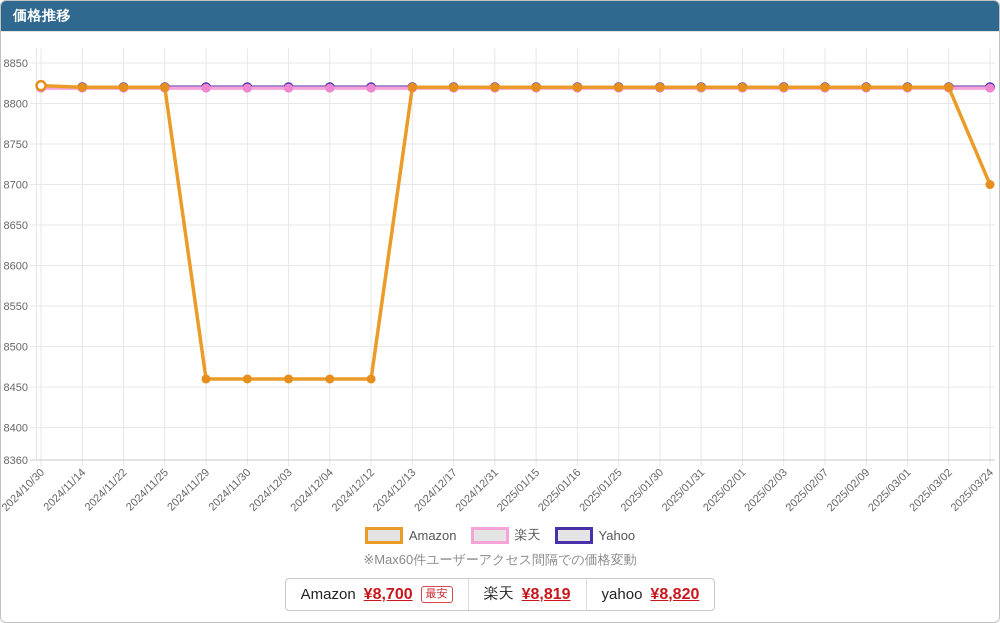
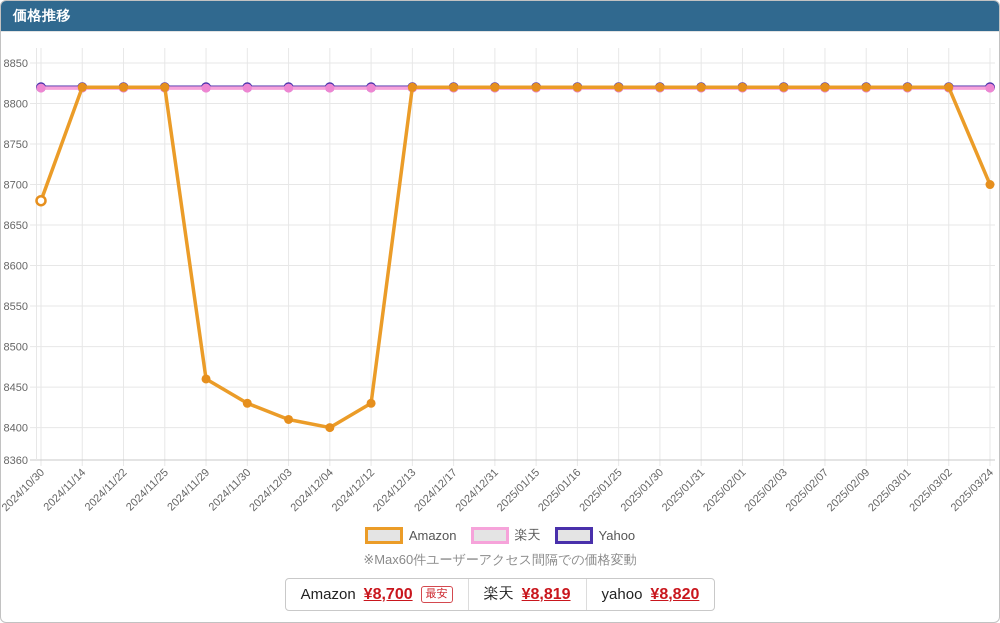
Amazon/2024/10/30: 8820 -> 8680
Amazon/2024/11/30: 8460 -> 8430
Amazon/2024/12/03: 8460 -> 8410
Amazon/2024/12/04: 8460 -> 8400
Amazon/2024/12/12: 8460 -> 8430
